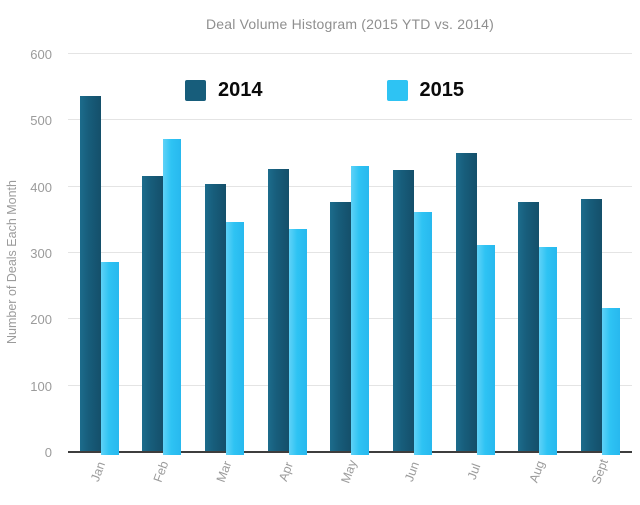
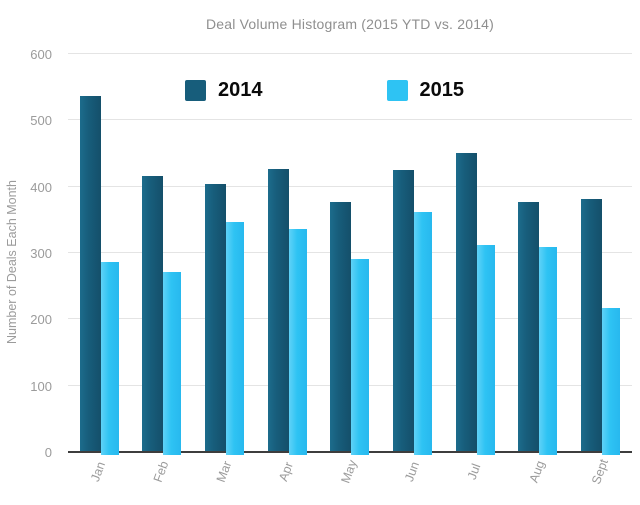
2015/Feb: 470 -> 270
2015/May: 430 -> 290
